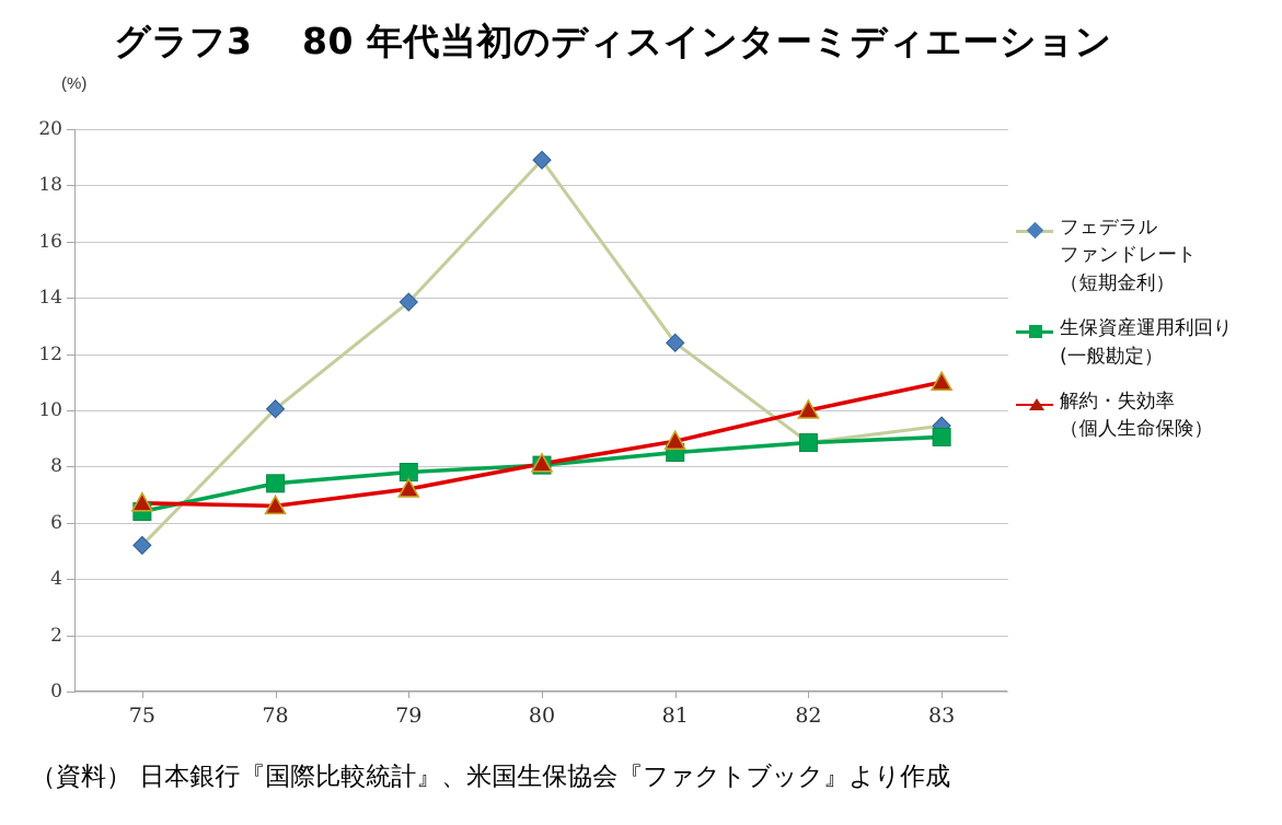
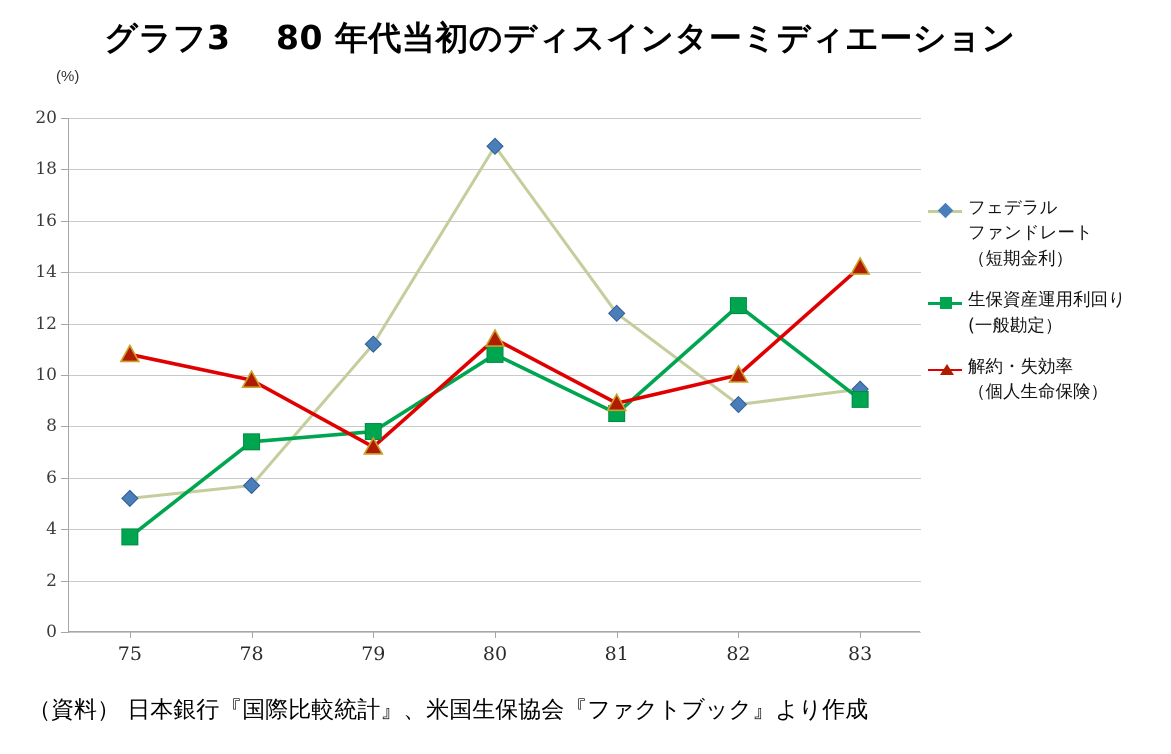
生保資産運用利回り(一般勘定）/75: 6.4 -> 3.7
解約・失効率（個人生命保険）/75: 6.7 -> 10.8
フェデラルファンドレート（短期金利）/78: 10.1 -> 5.7
解約・失効率（個人生命保険）/78: 6.6 -> 9.8
フェデラルファンドレート（短期金利）/79: 13.8 -> 11.2
生保資産運用利回り(一般勘定）/80: 8.1 -> 10.8
解約・失効率（個人生命保険）/80: 8.1 -> 11.4
生保資産運用利回り(一般勘定）/82: 8.8 -> 12.7
解約・失効率（個人生命保険）/83: 11.0 -> 14.2
